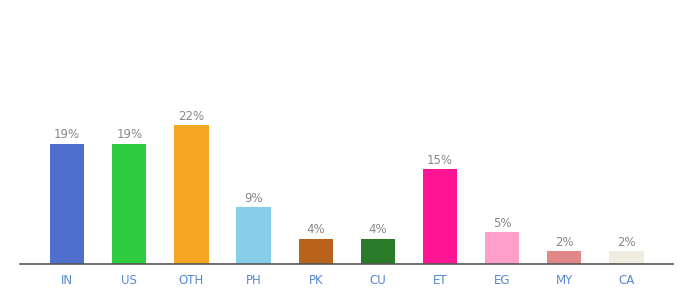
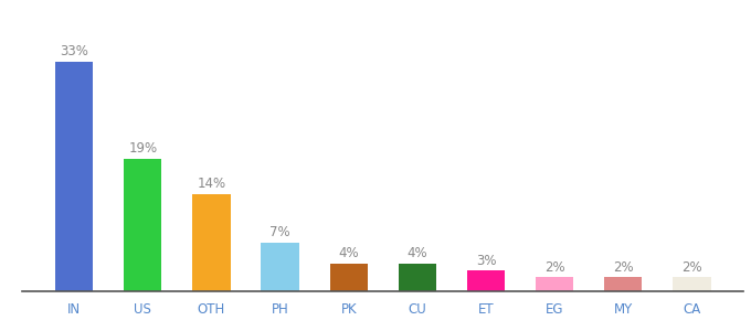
IN: 19% -> 33%
OTH: 22% -> 14%
PH: 9% -> 7%
ET: 15% -> 3%
EG: 5% -> 2%
